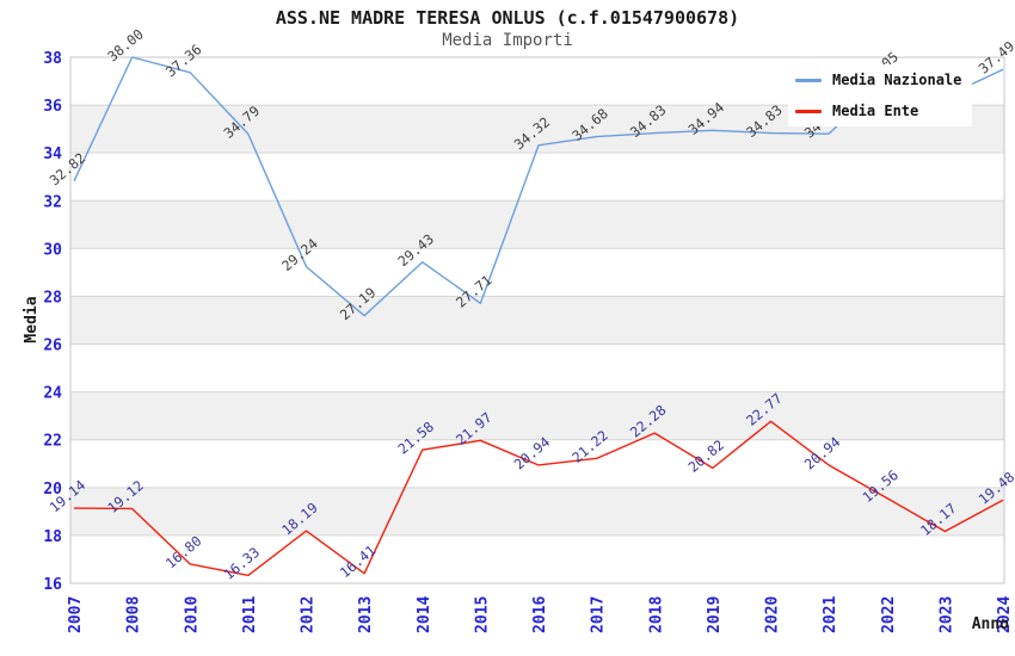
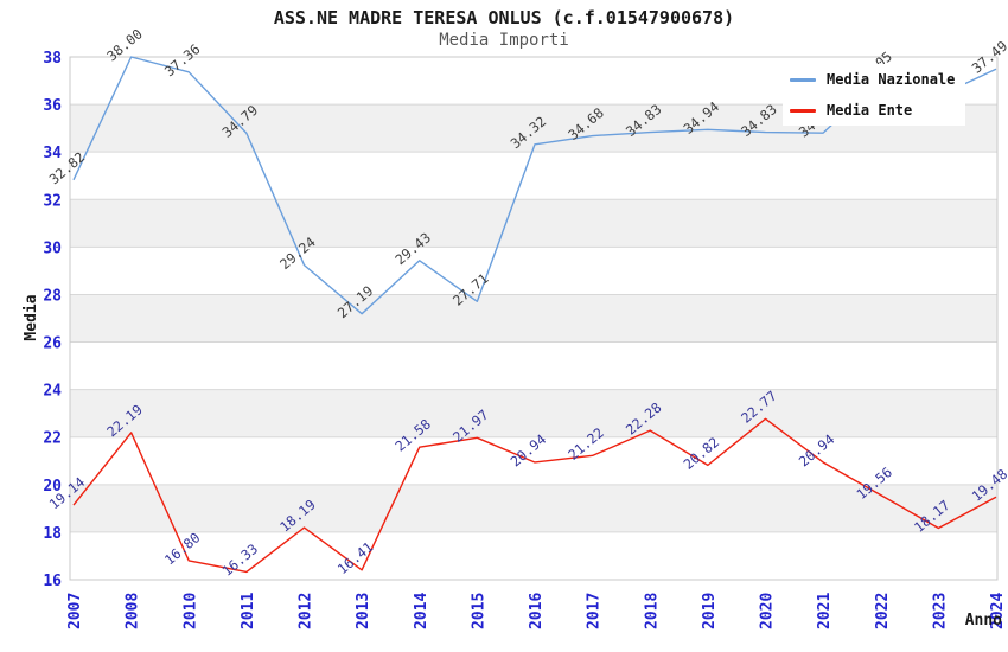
Media Ente/2008: 19.12 -> 22.19
